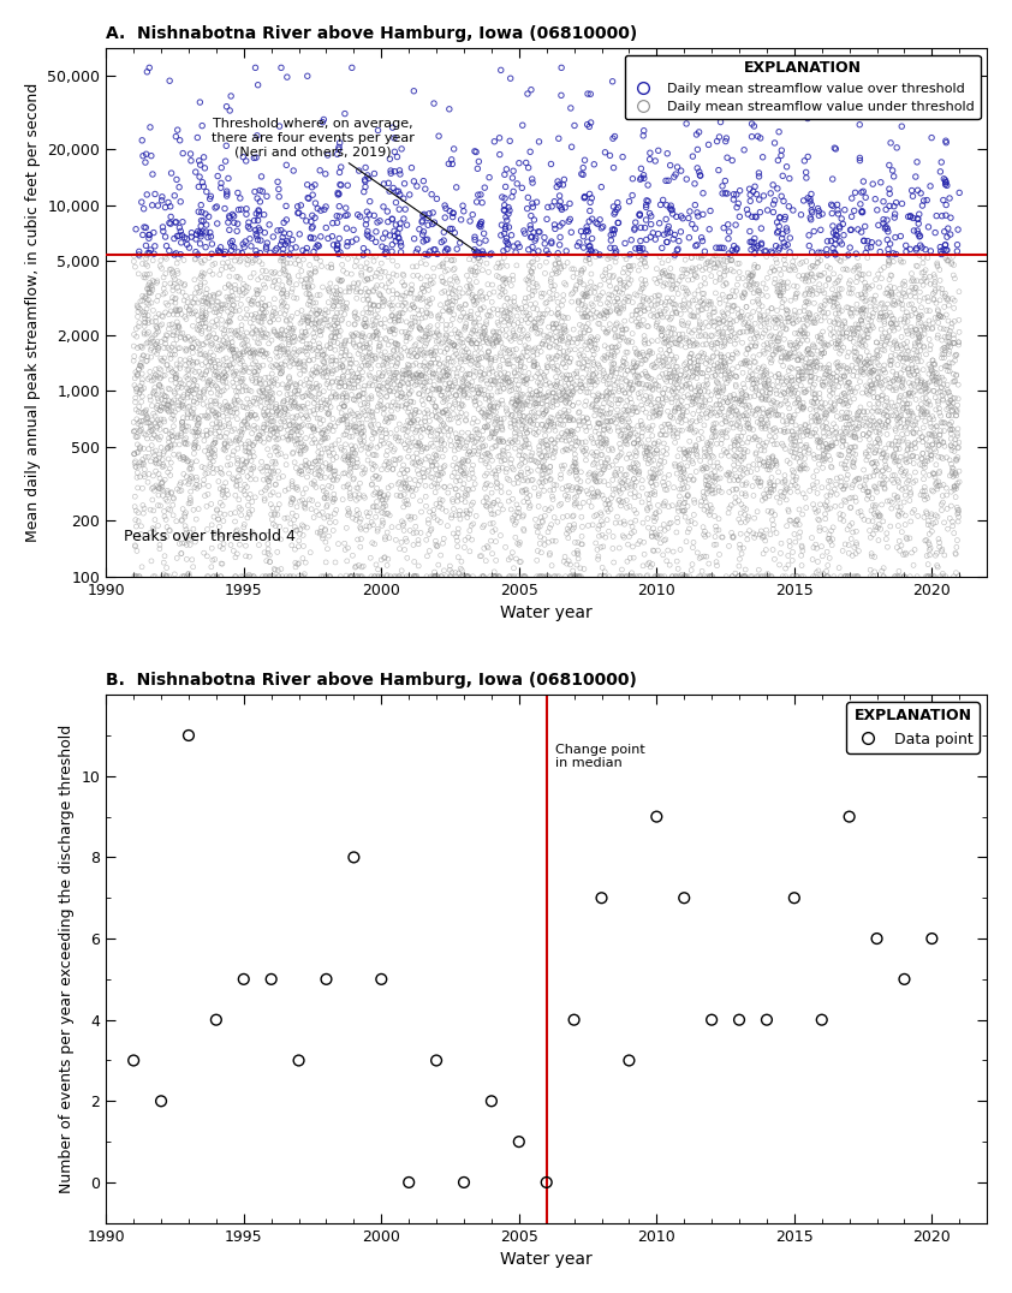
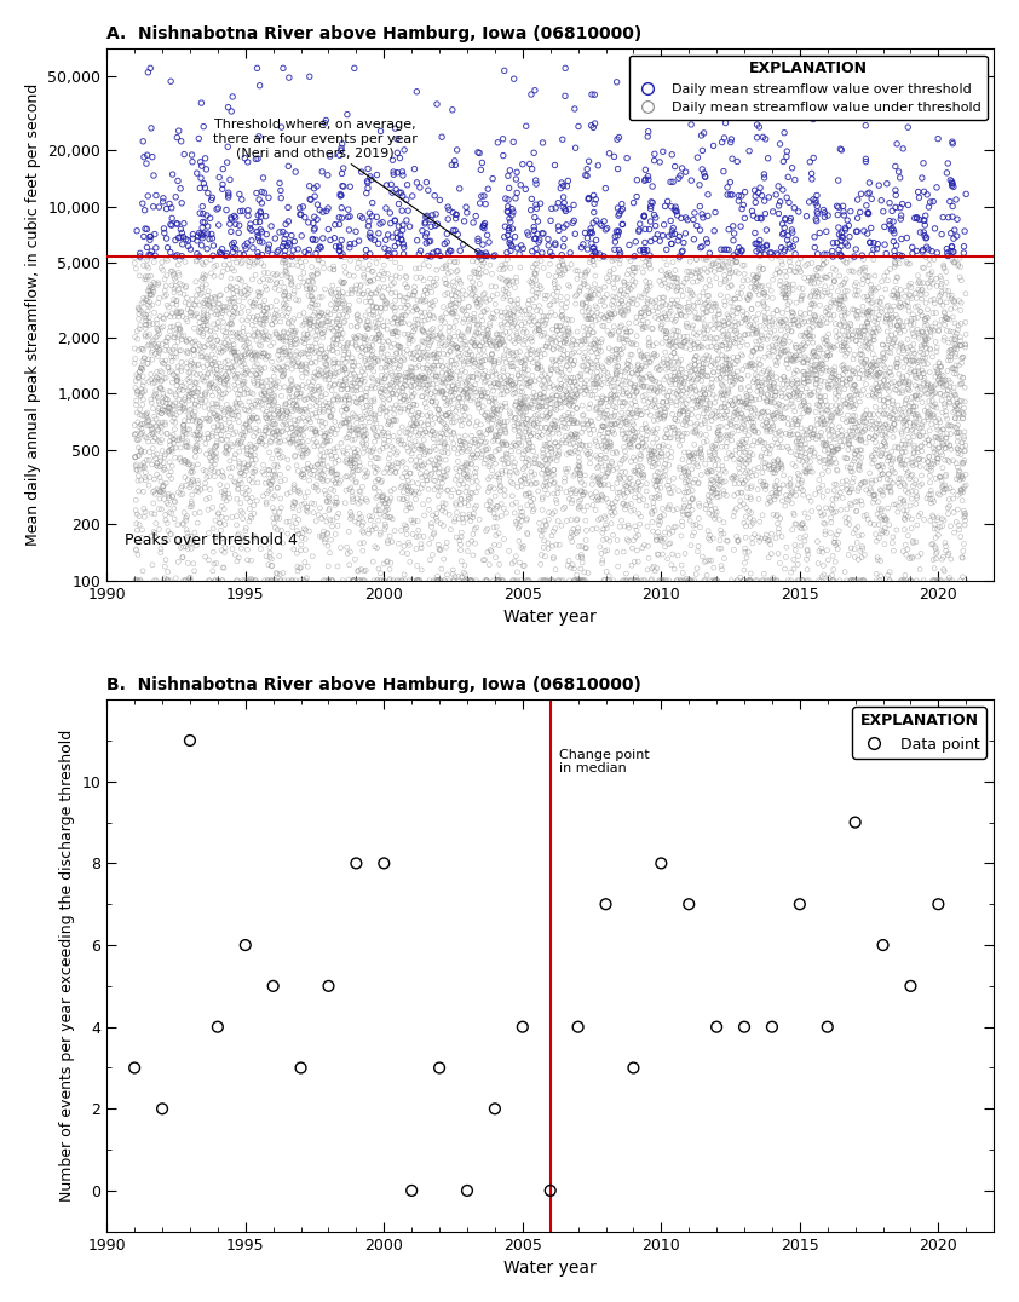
B. Nishnabotna River above Hamburg, Iowa (06810000)/1995: 5 -> 6
B. Nishnabotna River above Hamburg, Iowa (06810000)/2000: 5 -> 8
B. Nishnabotna River above Hamburg, Iowa (06810000)/2005: 1 -> 4
B. Nishnabotna River above Hamburg, Iowa (06810000)/2010: 9 -> 8
B. Nishnabotna River above Hamburg, Iowa (06810000)/2020: 6 -> 7
